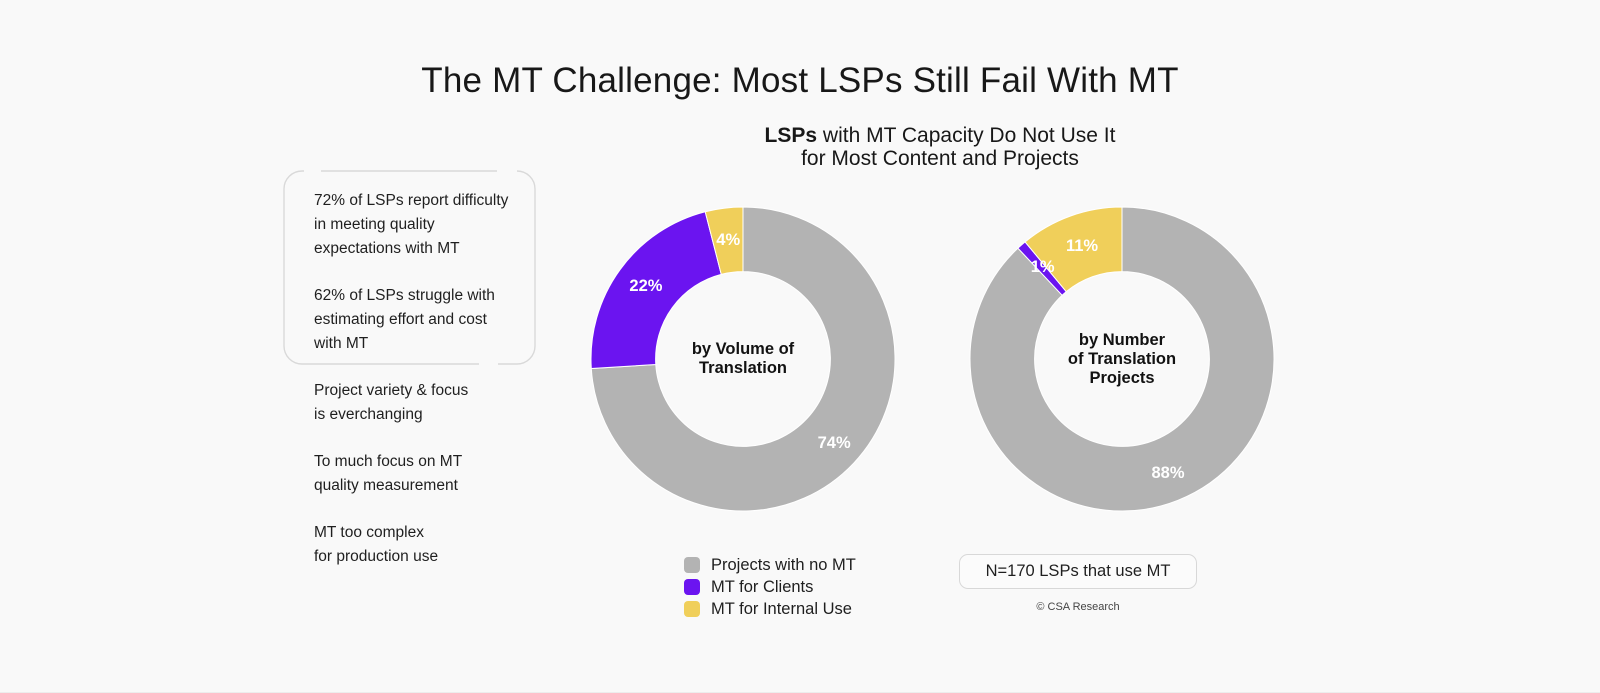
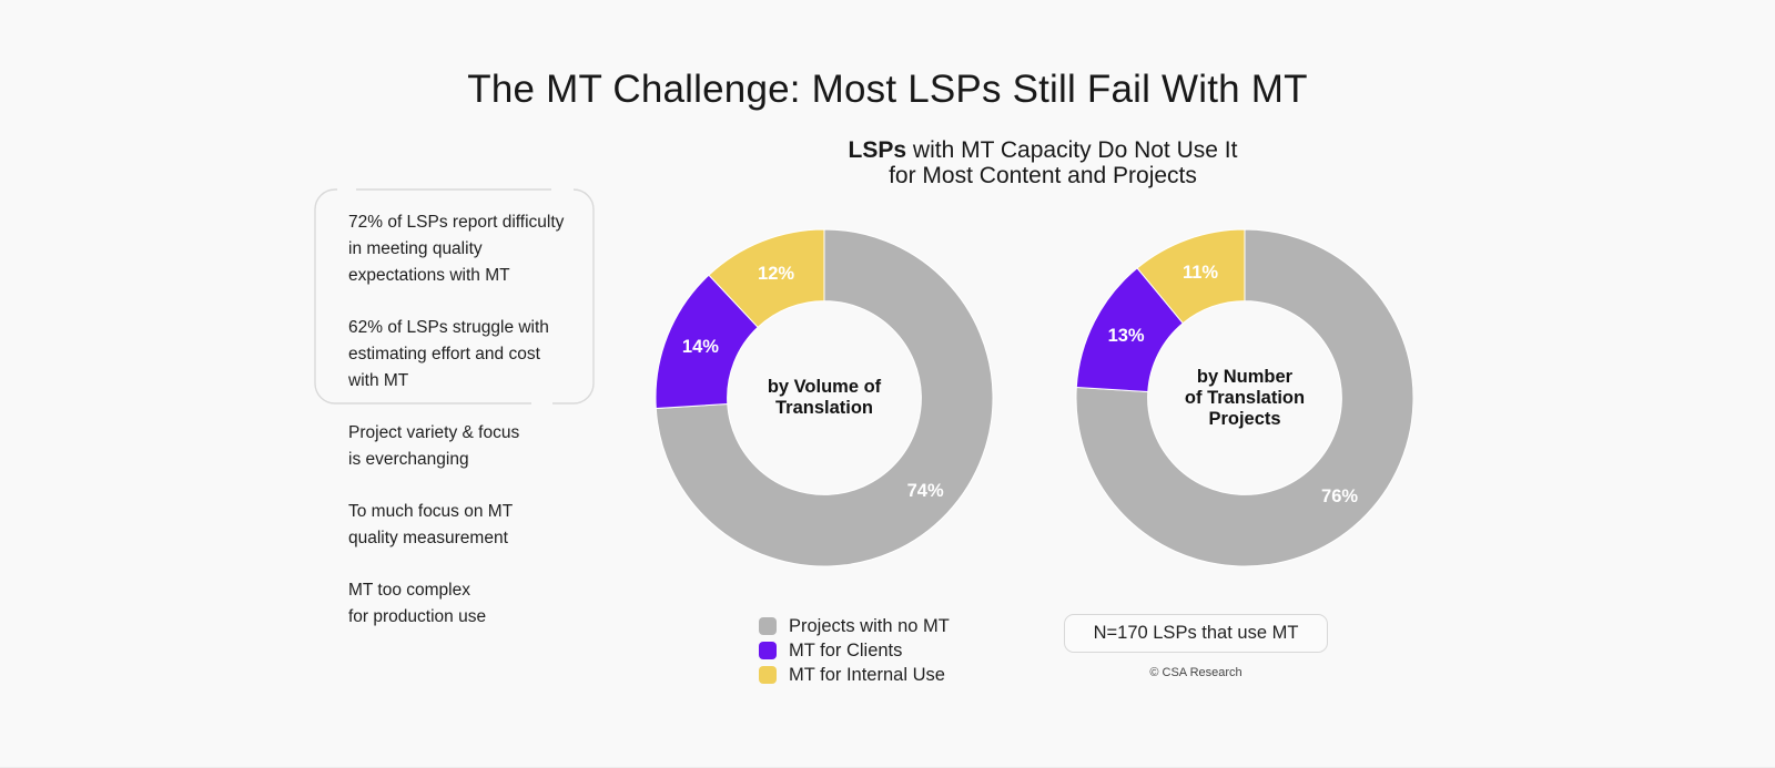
by Volume of Translation/MT for Clients: 22% -> 14%
by Volume of Translation/MT for Internal Use: 4% -> 12%
by Number of Translation Projects/Projects with no MT: 88% -> 76%
by Number of Translation Projects/MT for Clients: 1% -> 13%
